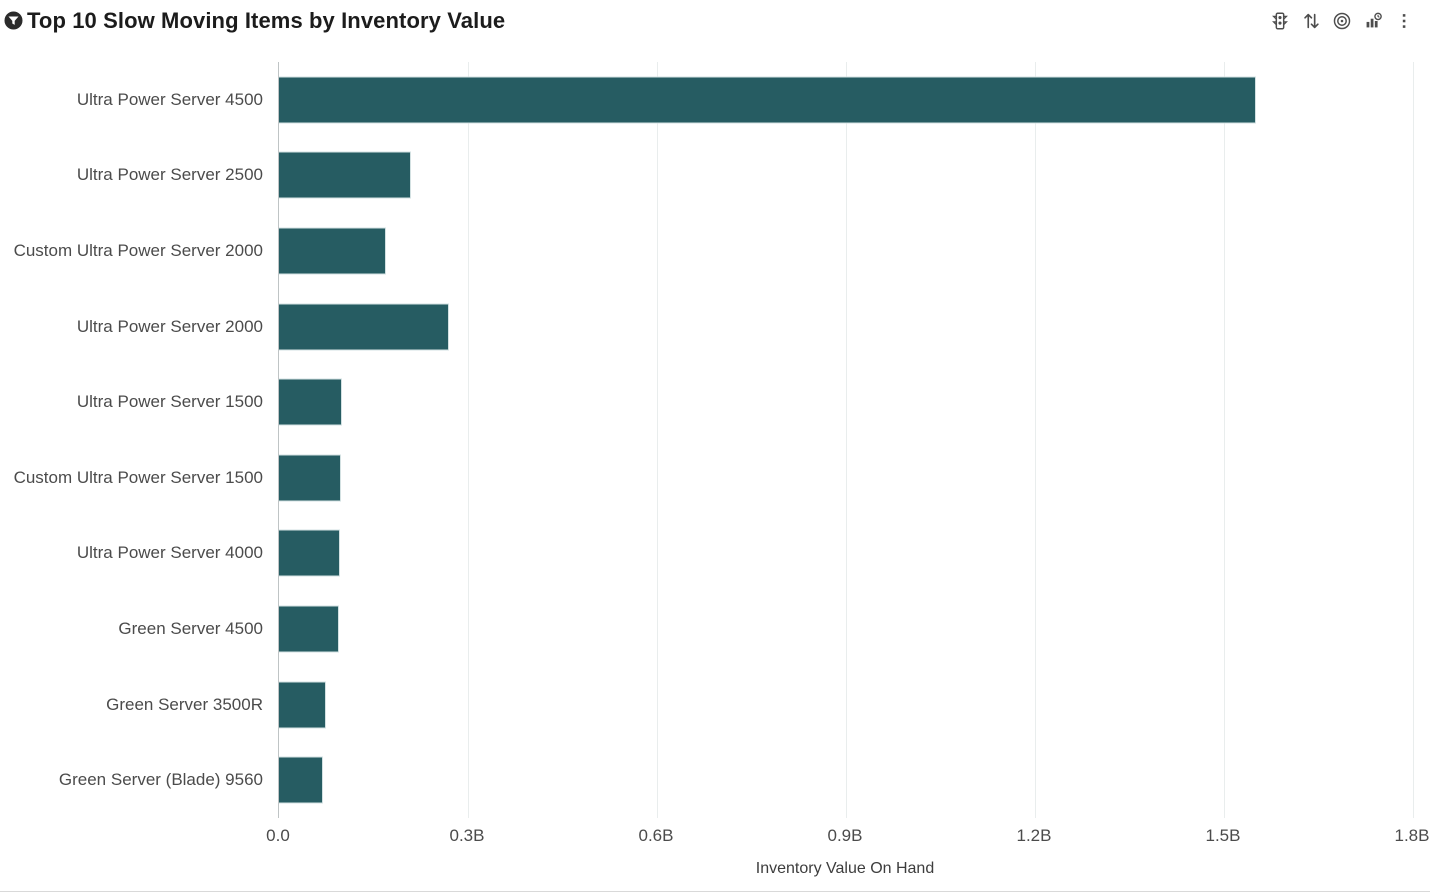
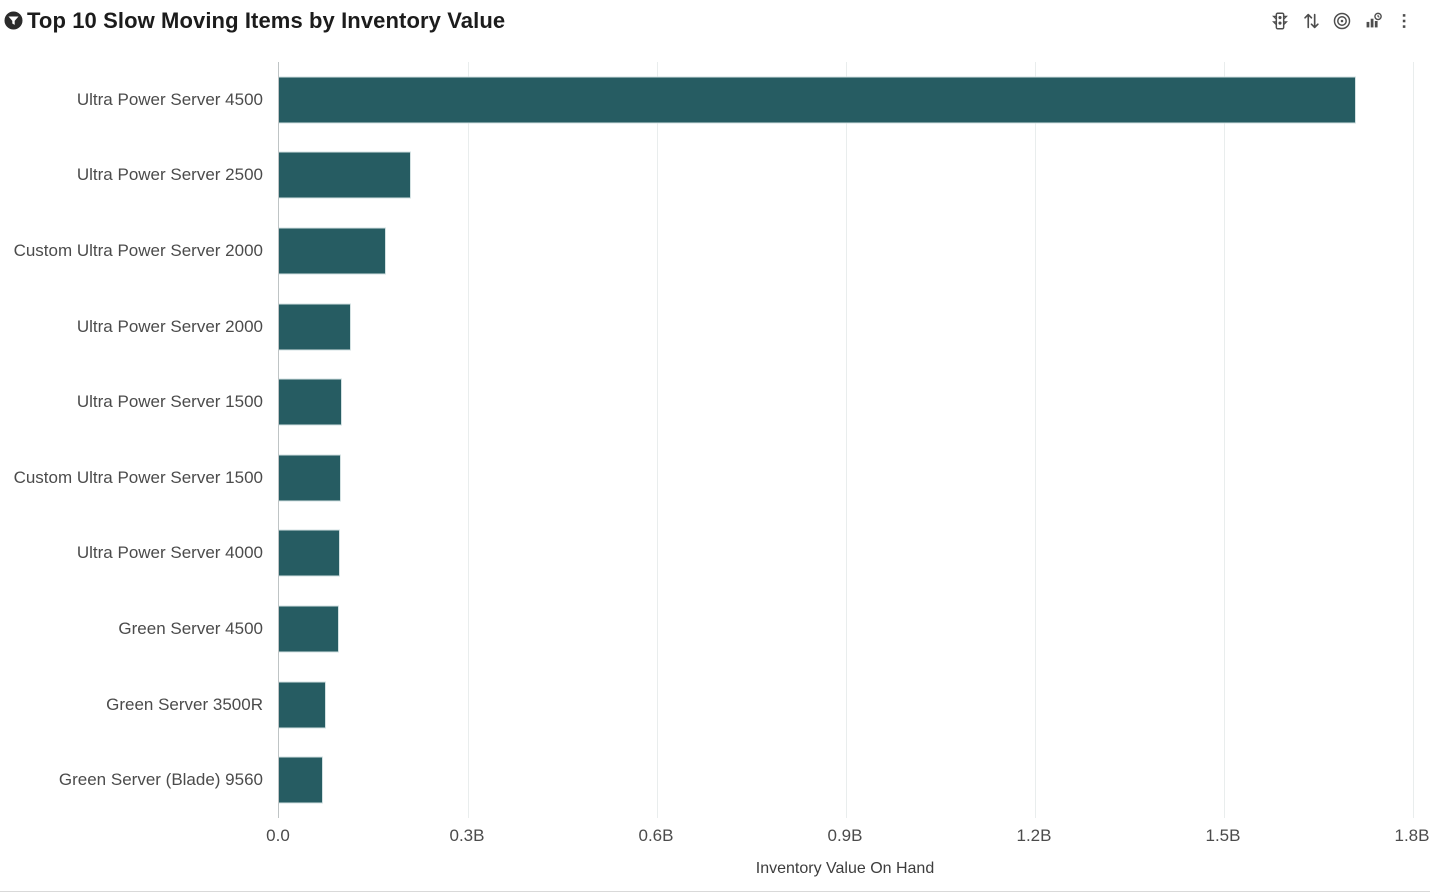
Ultra Power Server 4500: 1.55B -> 1.71B
Ultra Power Server 2000: 0.27B -> 0.12B
